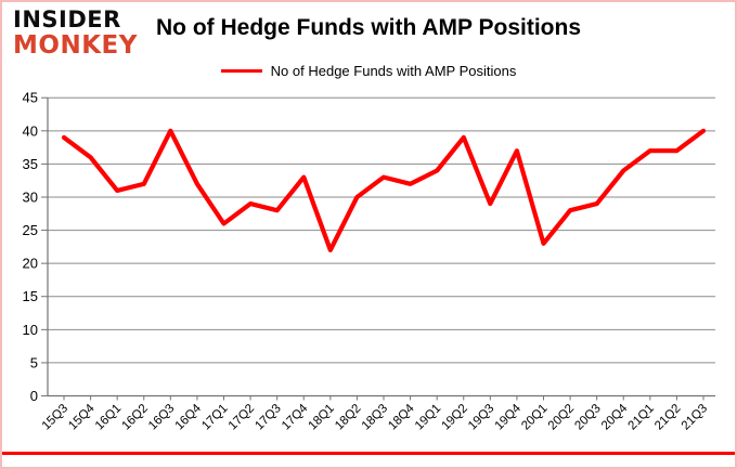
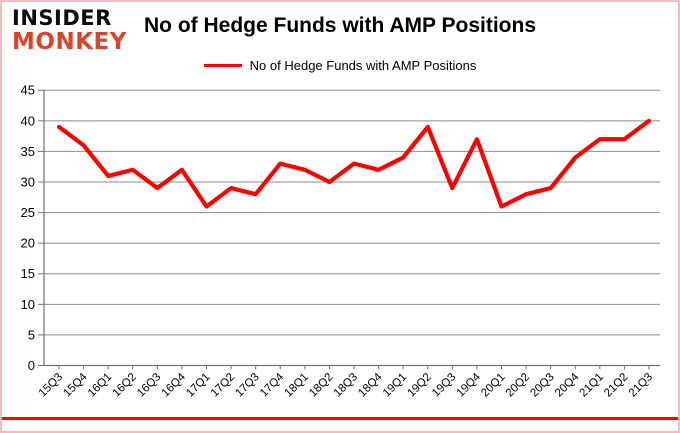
16Q3: 40 -> 29
18Q1: 22 -> 32
20Q1: 23 -> 26
